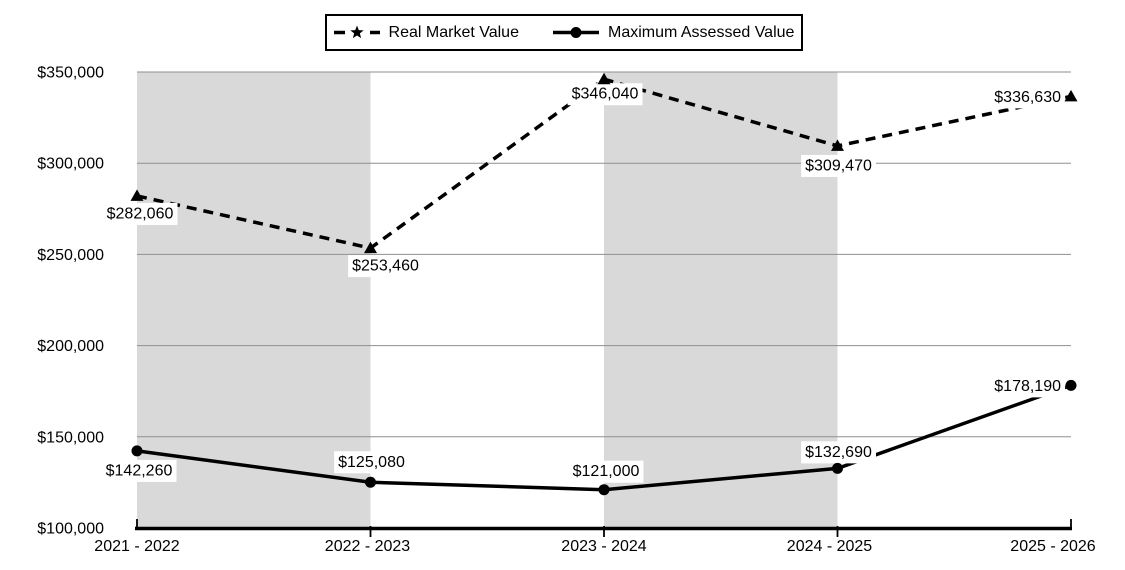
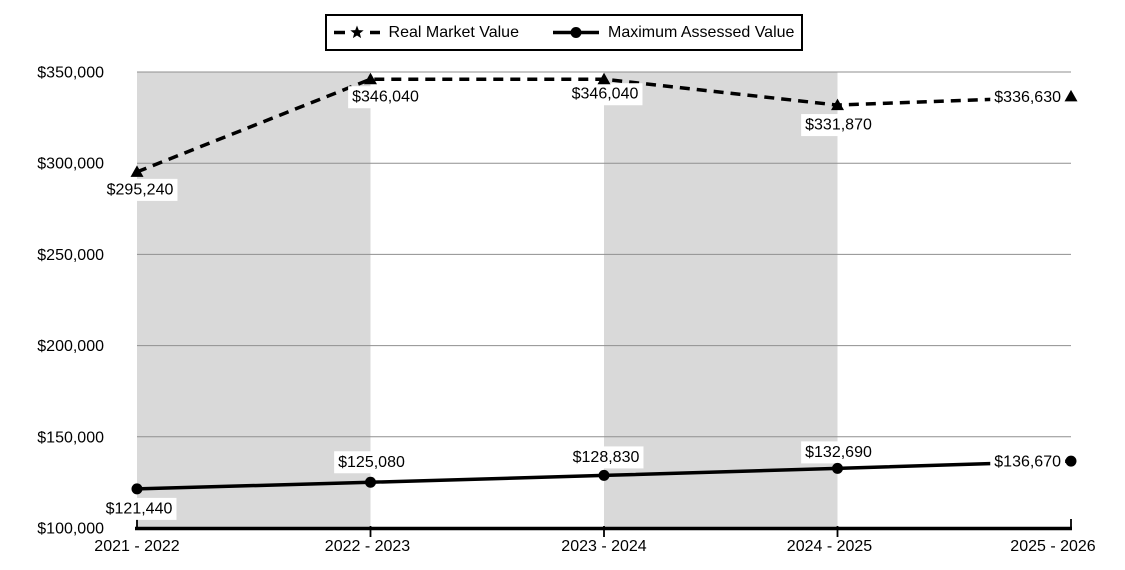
Real Market Value/2021 - 2022: $282,060 -> $295,240
Maximum Assessed Value/2021 - 2022: $142,260 -> $121,440
Real Market Value/2022 - 2023: $253,460 -> $346,040
Maximum Assessed Value/2023 - 2024: $121,000 -> $128,830
Real Market Value/2024 - 2025: $309,470 -> $331,870
Maximum Assessed Value/2025 - 2026: $178,190 -> $136,670
